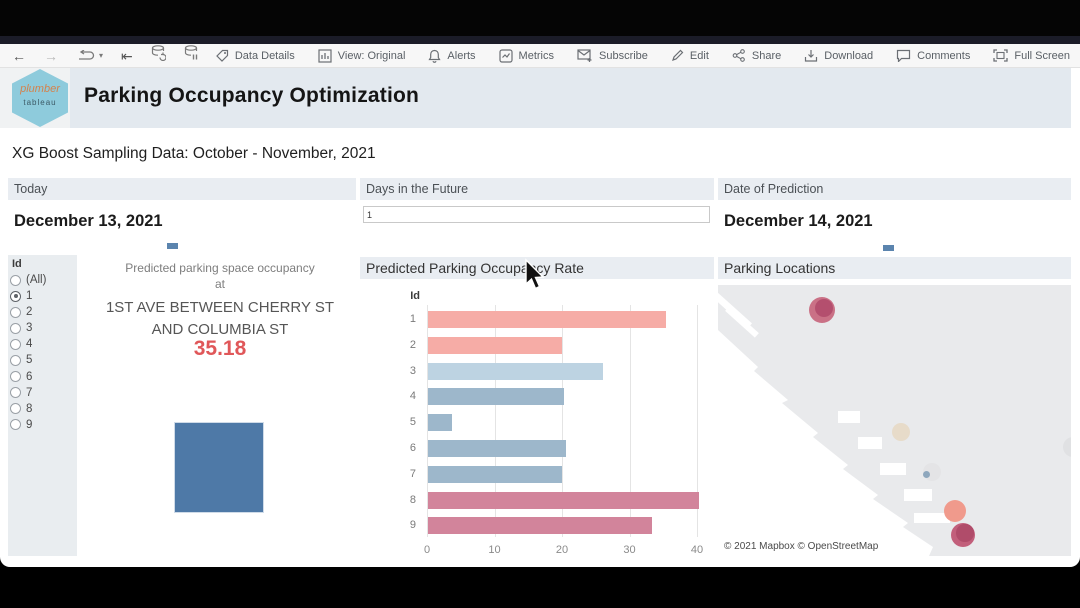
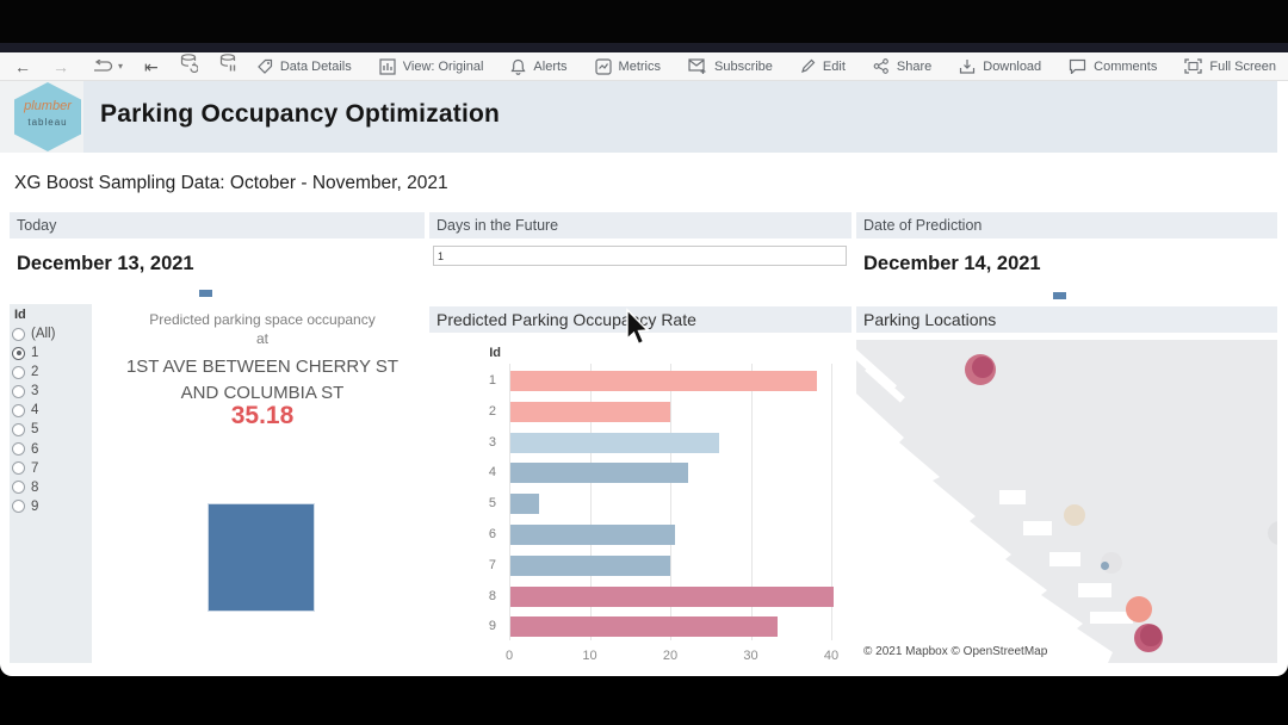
1: 35 -> 38
4: 20 -> 22
